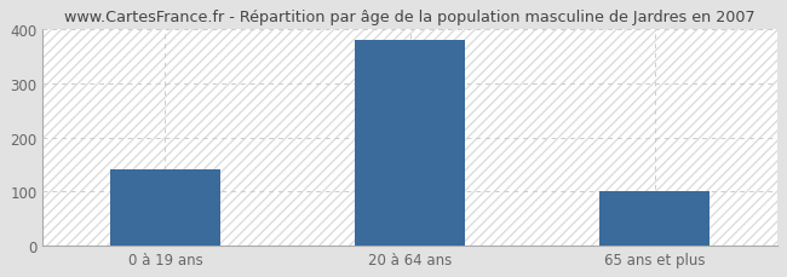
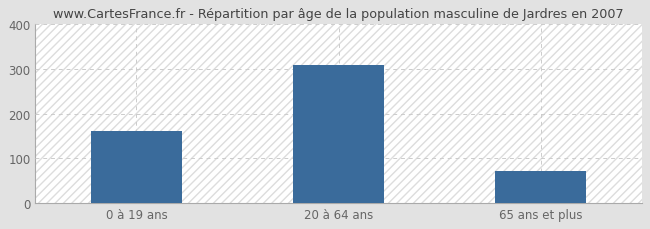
0 à 19 ans: 140 -> 160
20 à 64 ans: 380 -> 308
65 ans et plus: 100 -> 72
